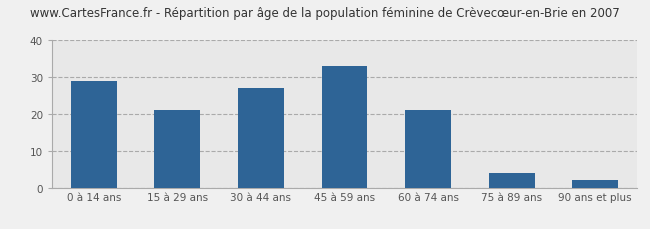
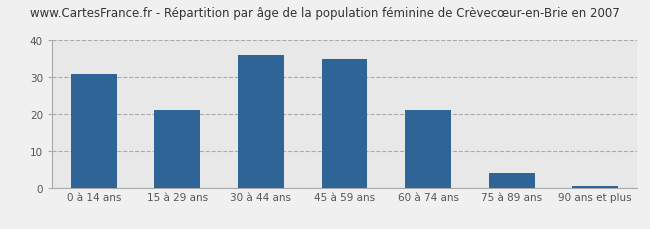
0 à 14 ans: 29.0 -> 31.0
30 à 44 ans: 27.0 -> 36.0
45 à 59 ans: 33.0 -> 35.0
90 ans et plus: 2.0 -> 0.5
